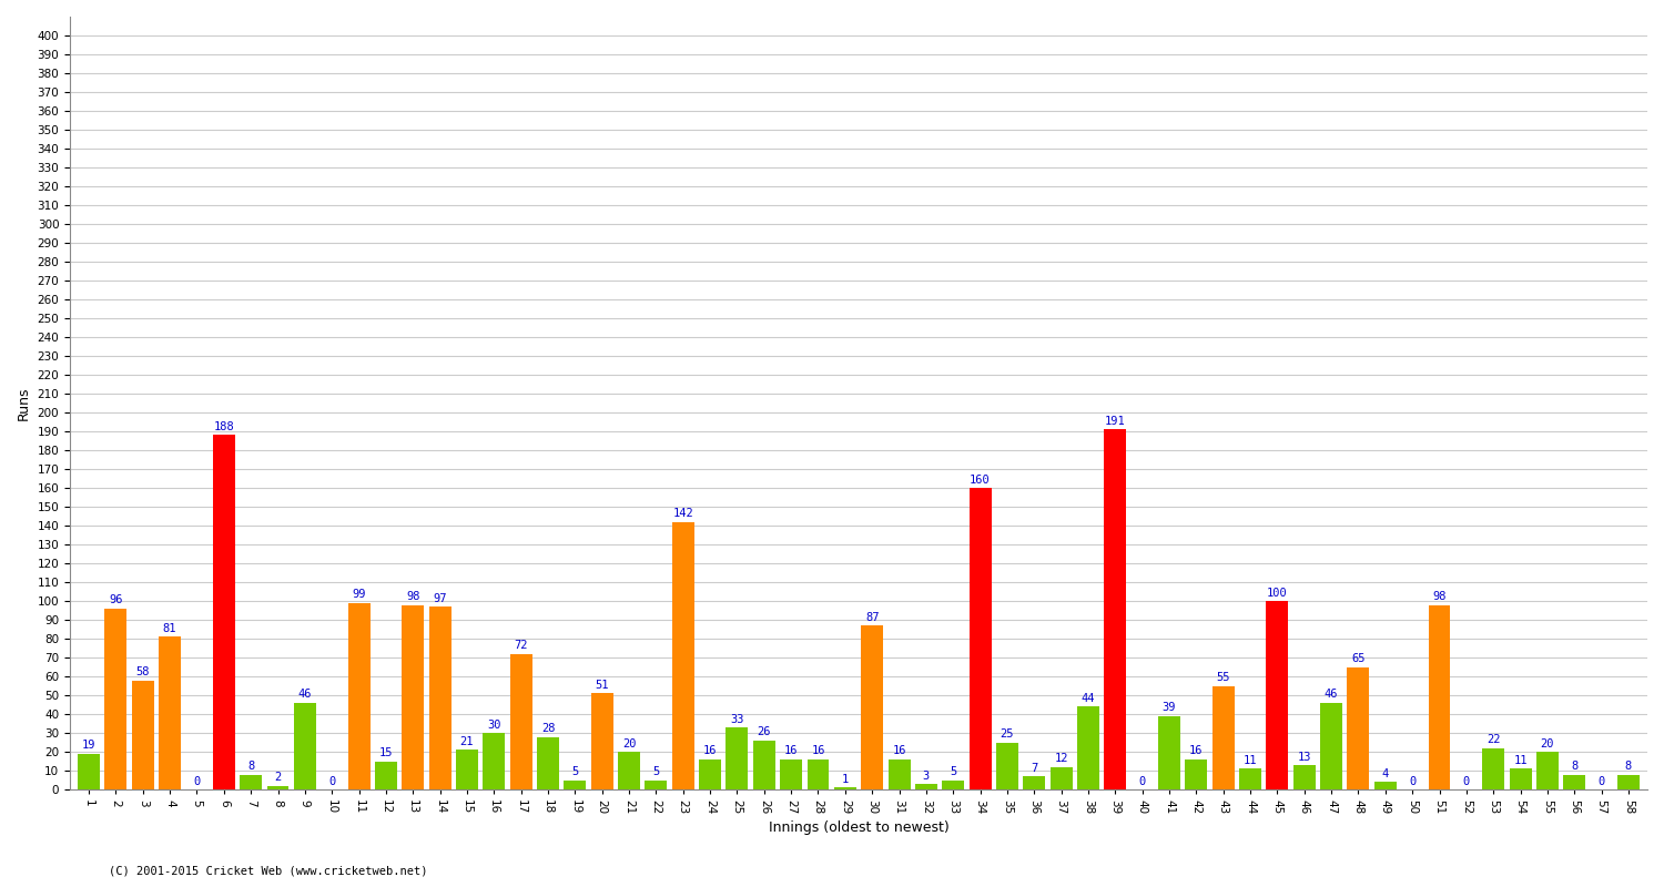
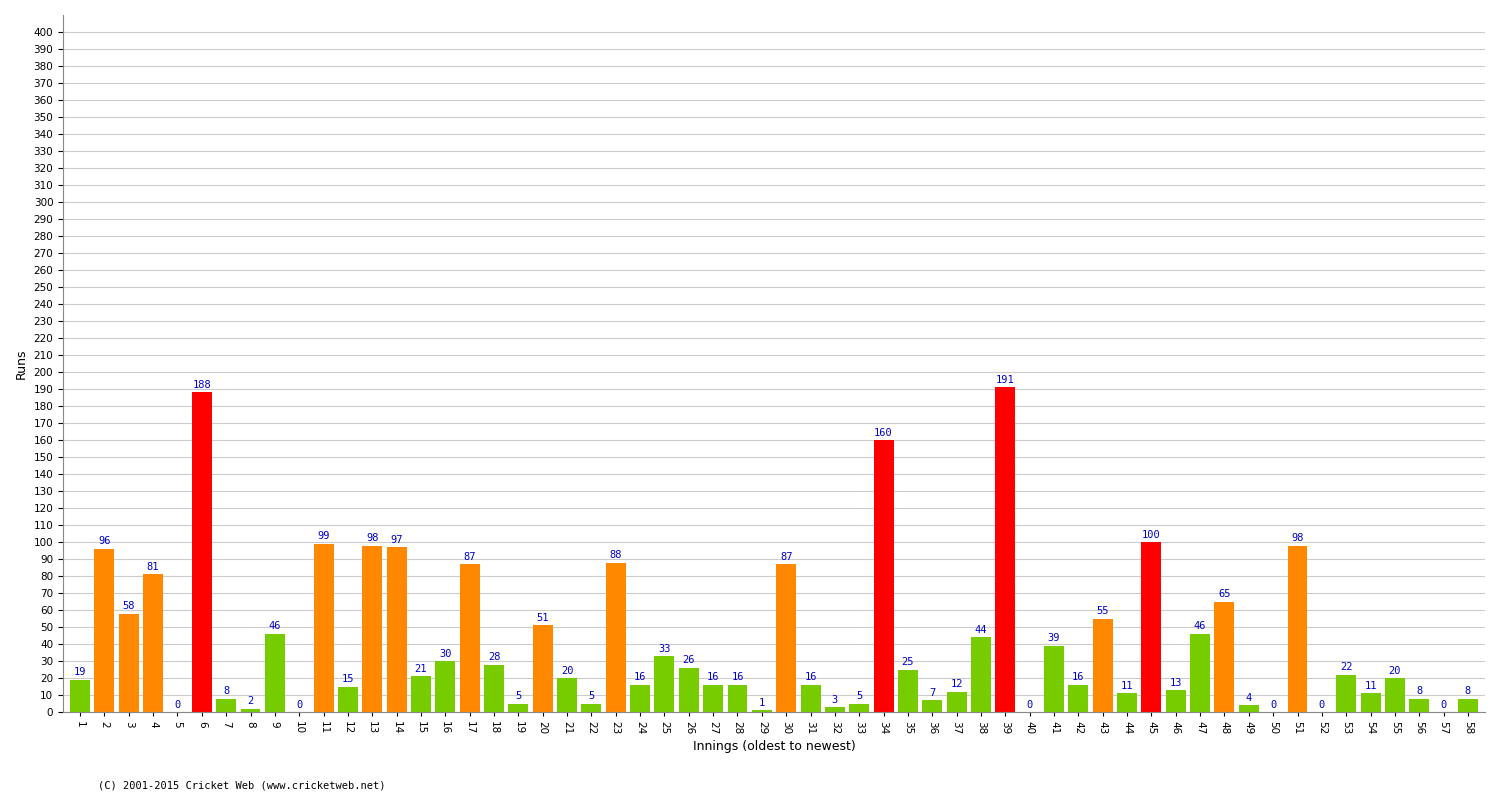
17: 72 -> 87
23: 142 -> 88
